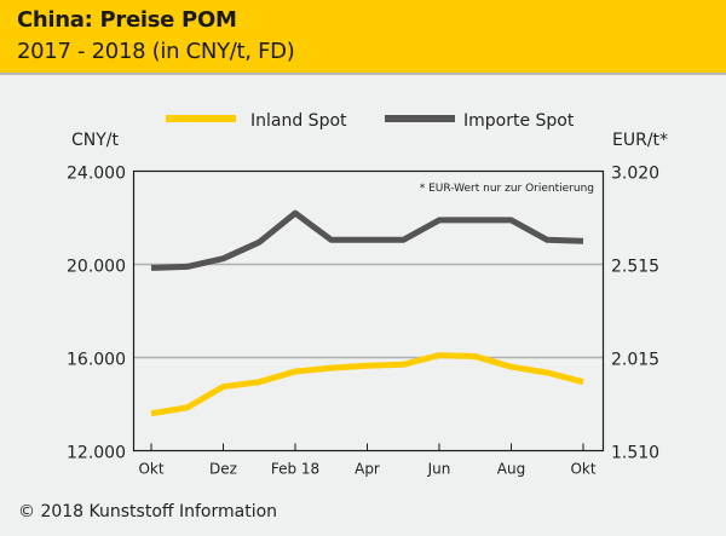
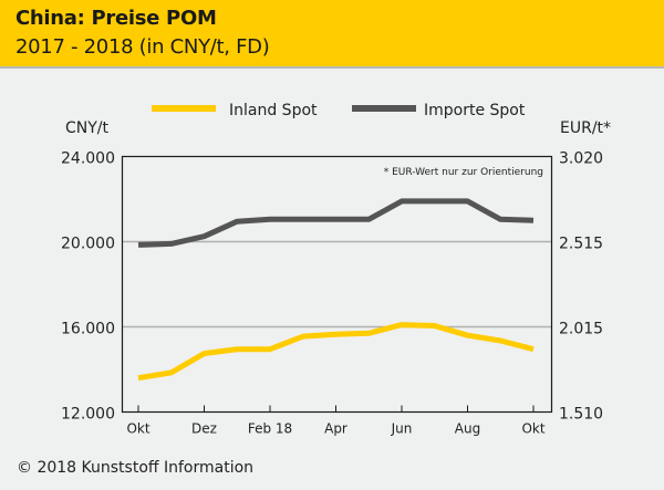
Inland Spot/Feb 18: 15400 -> 15000
Importe Spot/Feb 18: 22200 -> 21000
